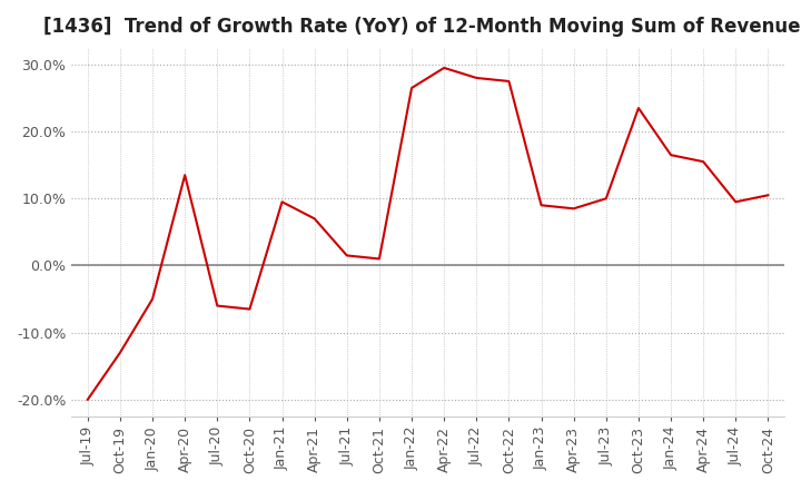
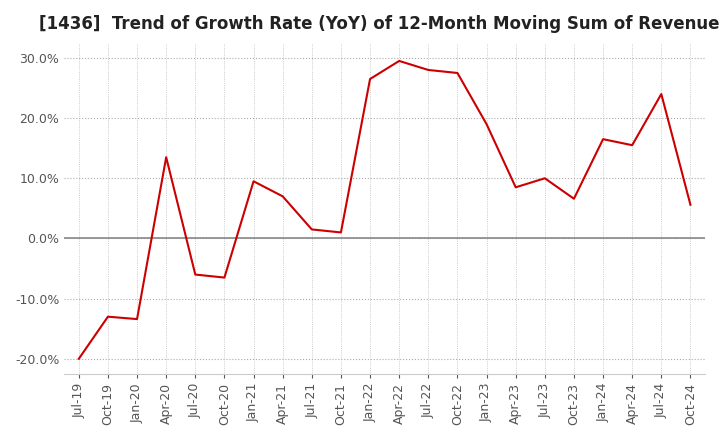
Jan-20: -5.0% -> -13.4%
Jan-23: 9.0% -> 19.0%
Oct-23: 23.5% -> 6.6%
Jul-24: 9.5% -> 24.0%
Oct-24: 10.5% -> 5.6%
